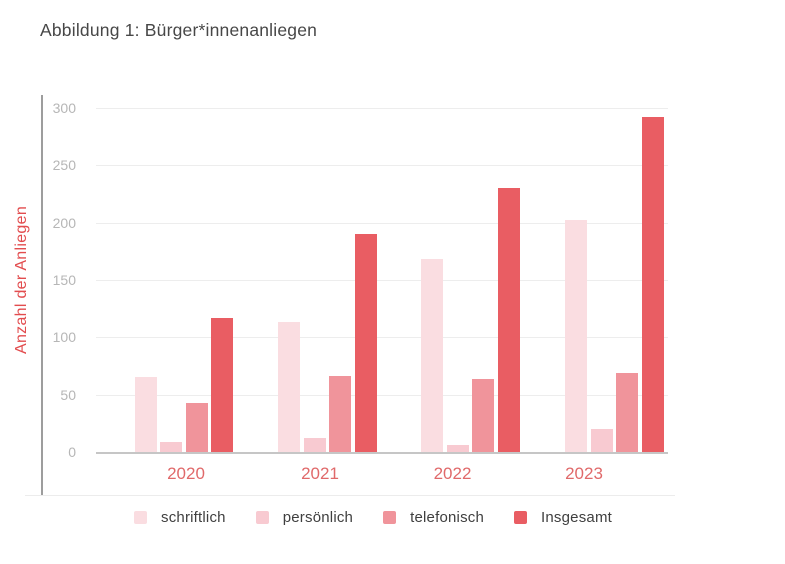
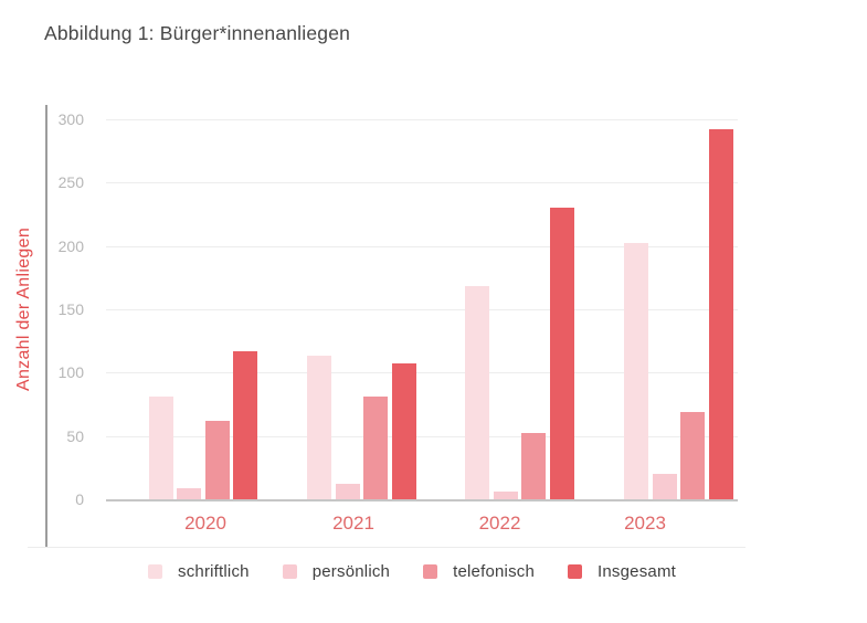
schriftlich/2020: 65 -> 81
telefonisch/2020: 43 -> 62
telefonisch/2021: 66 -> 81
Insgesamt/2021: 190 -> 107
telefonisch/2022: 64 -> 52
